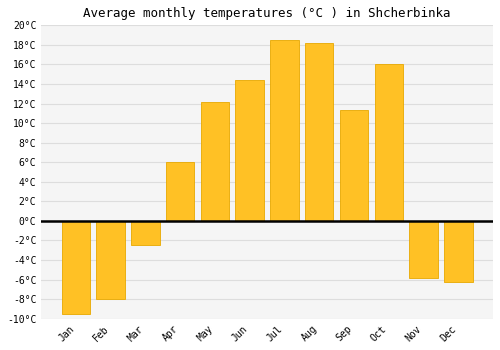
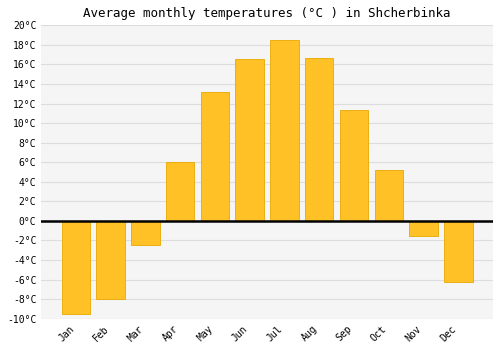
May: 12.2°C -> 13.2°C
Jun: 14.4°C -> 16.6°C
Aug: 18.2°C -> 16.7°C
Oct: 16.0°C -> 5.2°C
Nov: -5.8°C -> -1.5°C
